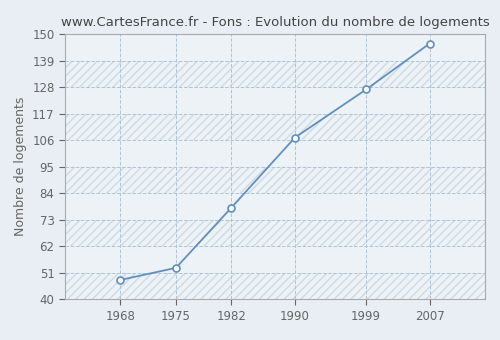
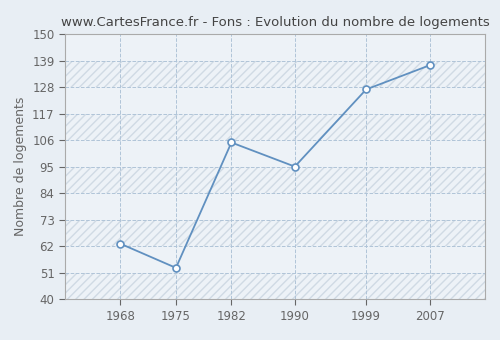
1968: 48 -> 63
1982: 78 -> 105
1990: 107 -> 95
2007: 146 -> 137
